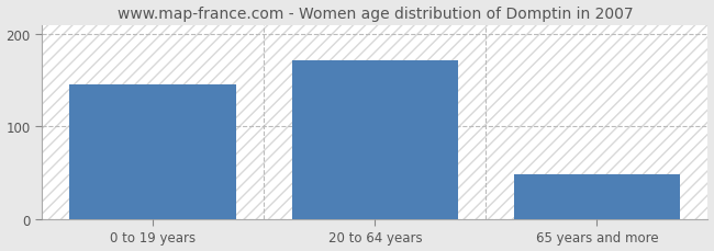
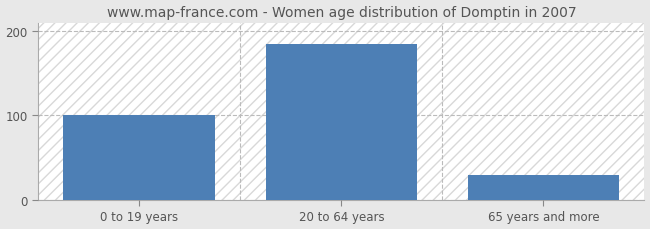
0 to 19 years: 146 -> 101
20 to 64 years: 172 -> 185
65 years and more: 48 -> 30
